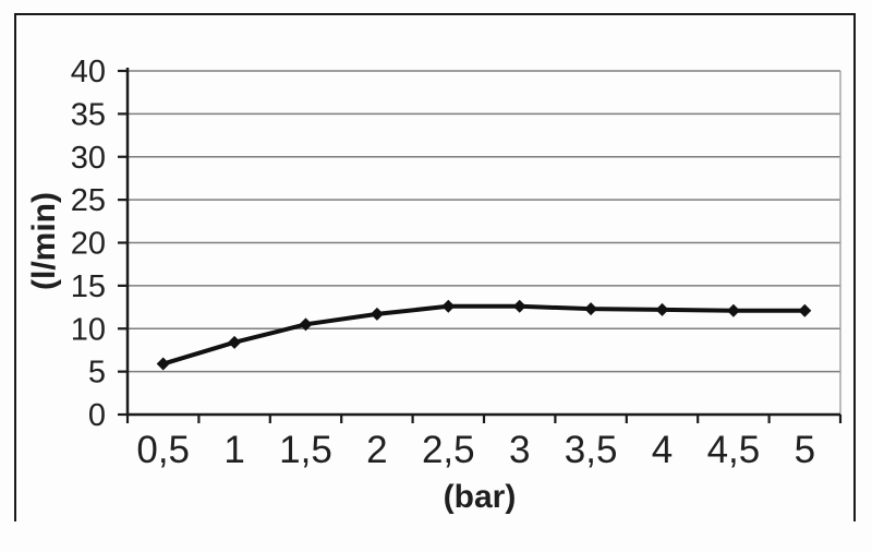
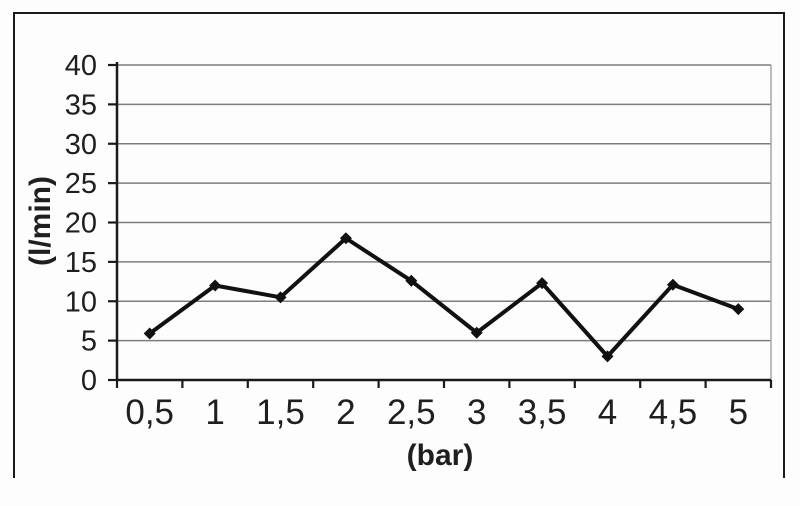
1: 8 -> 12
2: 12 -> 18
3: 13 -> 6
4: 12 -> 3
5: 12 -> 9
